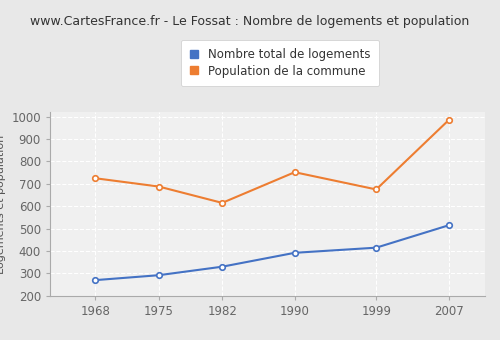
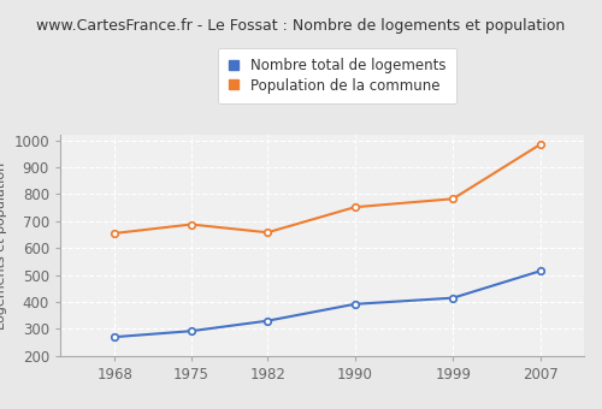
Population de la commune/1968: 725 -> 655
Population de la commune/1982: 615 -> 658
Population de la commune/1999: 675 -> 783
